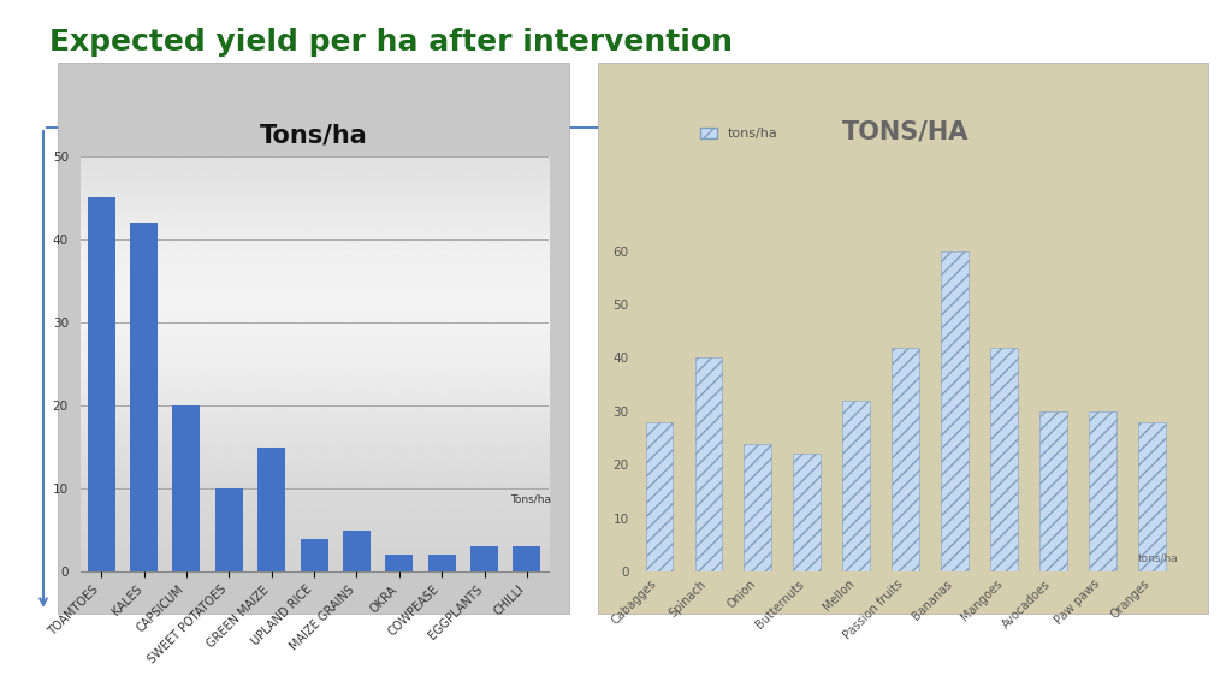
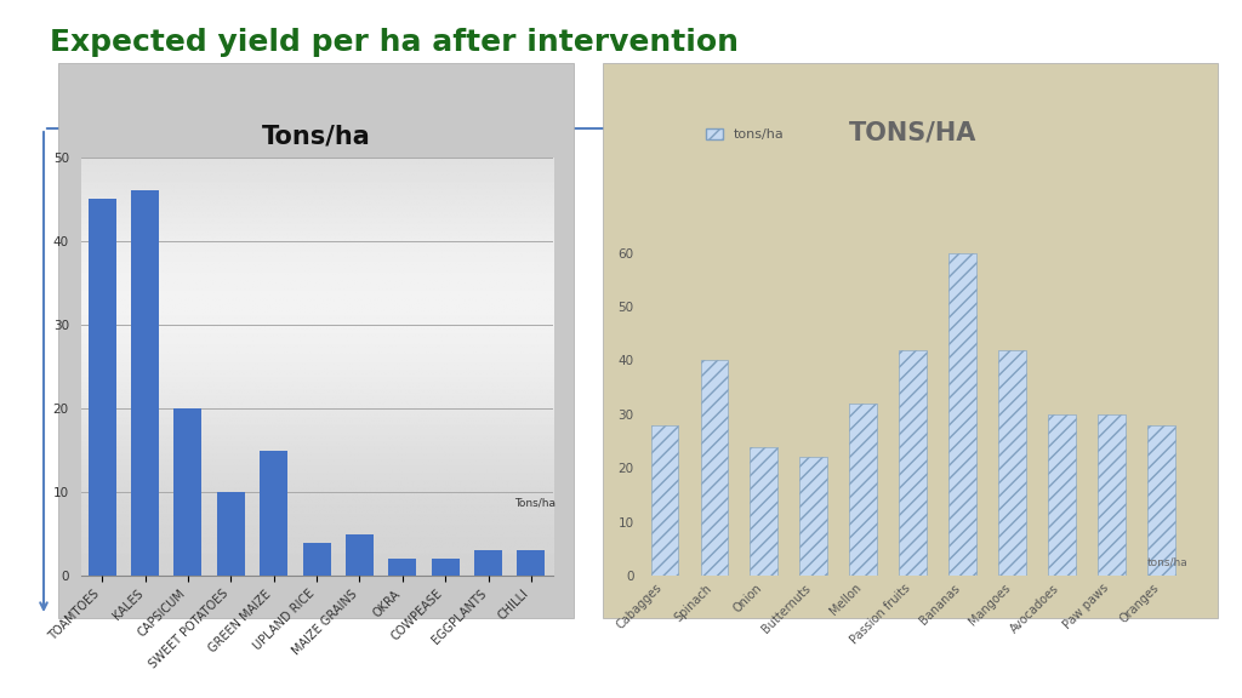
Tons/ha/KALES: 42 -> 46
